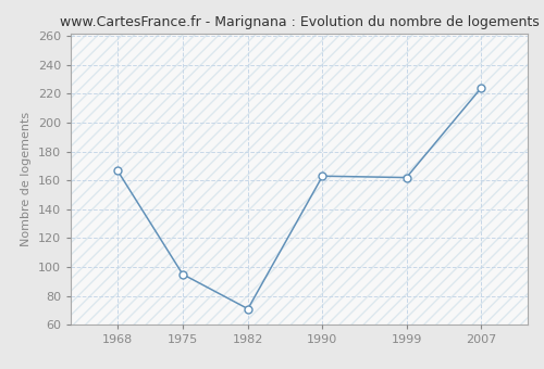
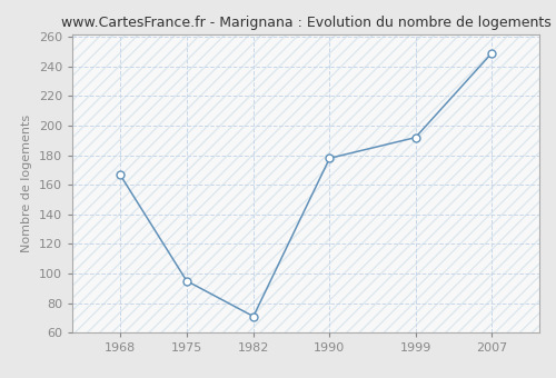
1990: 163 -> 178
1999: 162 -> 192
2007: 224 -> 249
